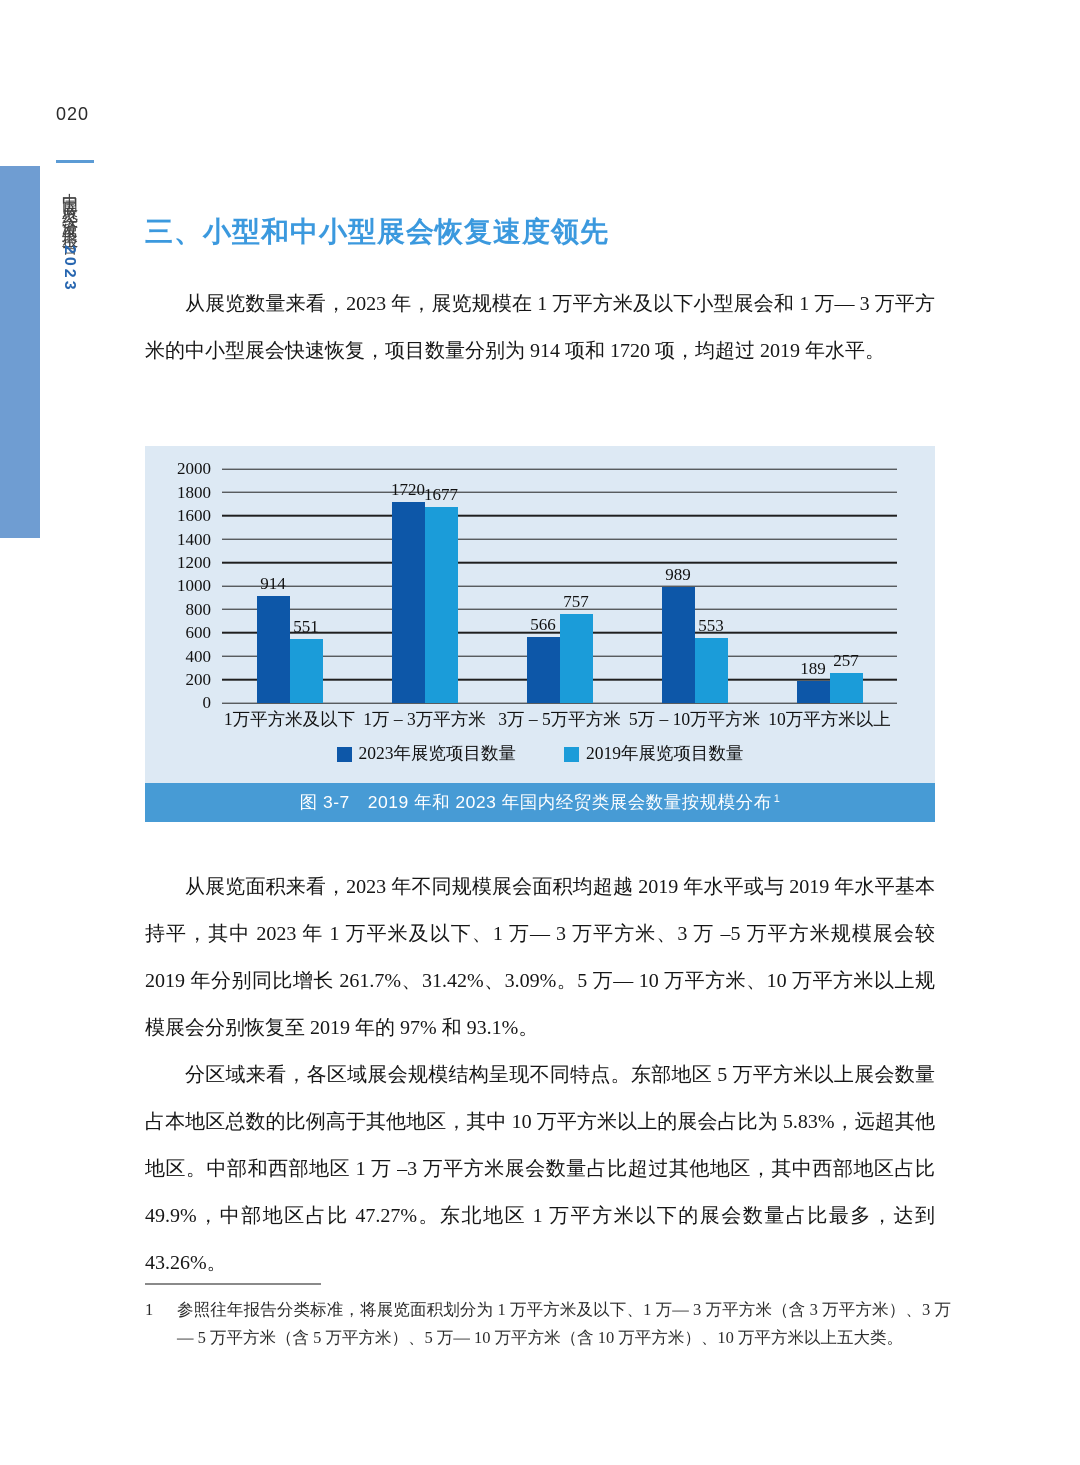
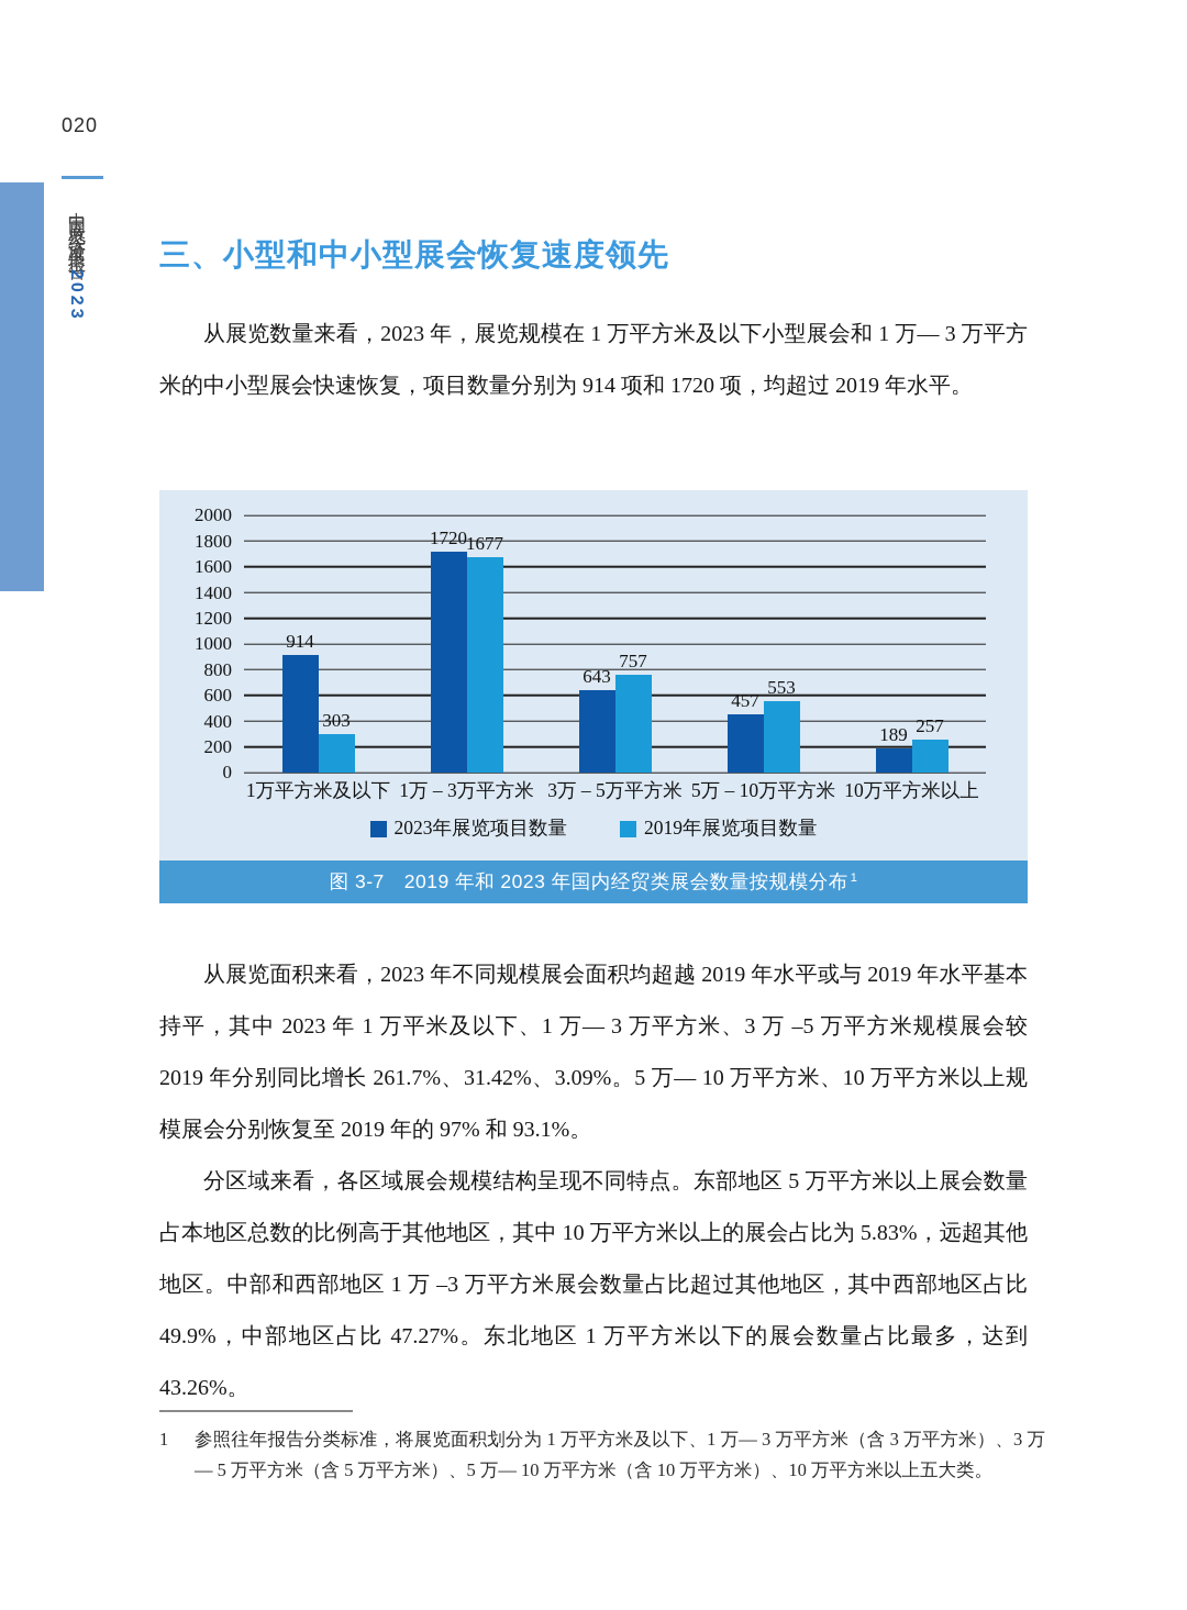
2019年展览项目数量/1万平方米及以下: 551 -> 303
2023年展览项目数量/3万 – 5万平方米: 566 -> 643
2023年展览项目数量/5万 – 10万平方米: 989 -> 457
